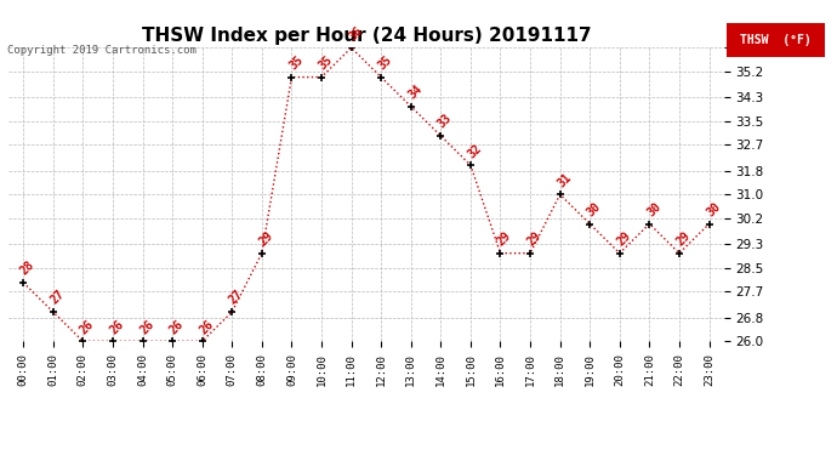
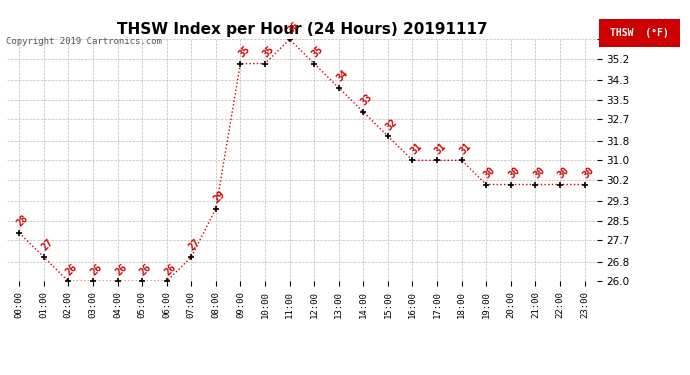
16:00: 29 -> 31
17:00: 29 -> 31
20:00: 29 -> 30
22:00: 29 -> 30
